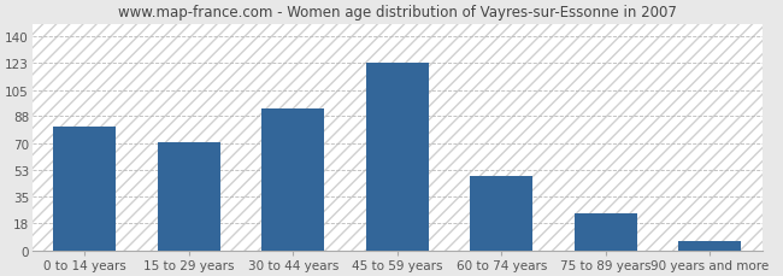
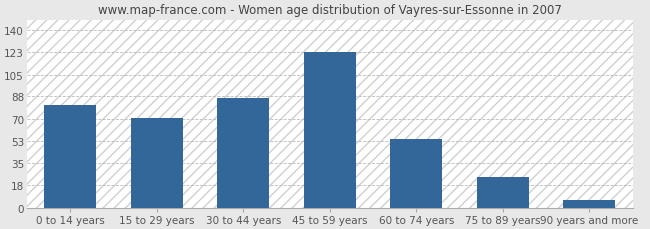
30 to 44 years: 93 -> 87
60 to 74 years: 49 -> 54
